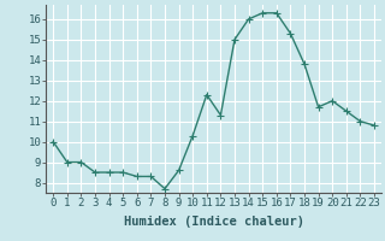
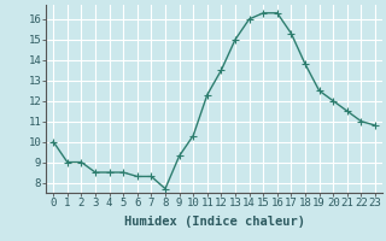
9: 8.6 -> 9.3
12: 11.3 -> 13.5
19: 11.7 -> 12.5
